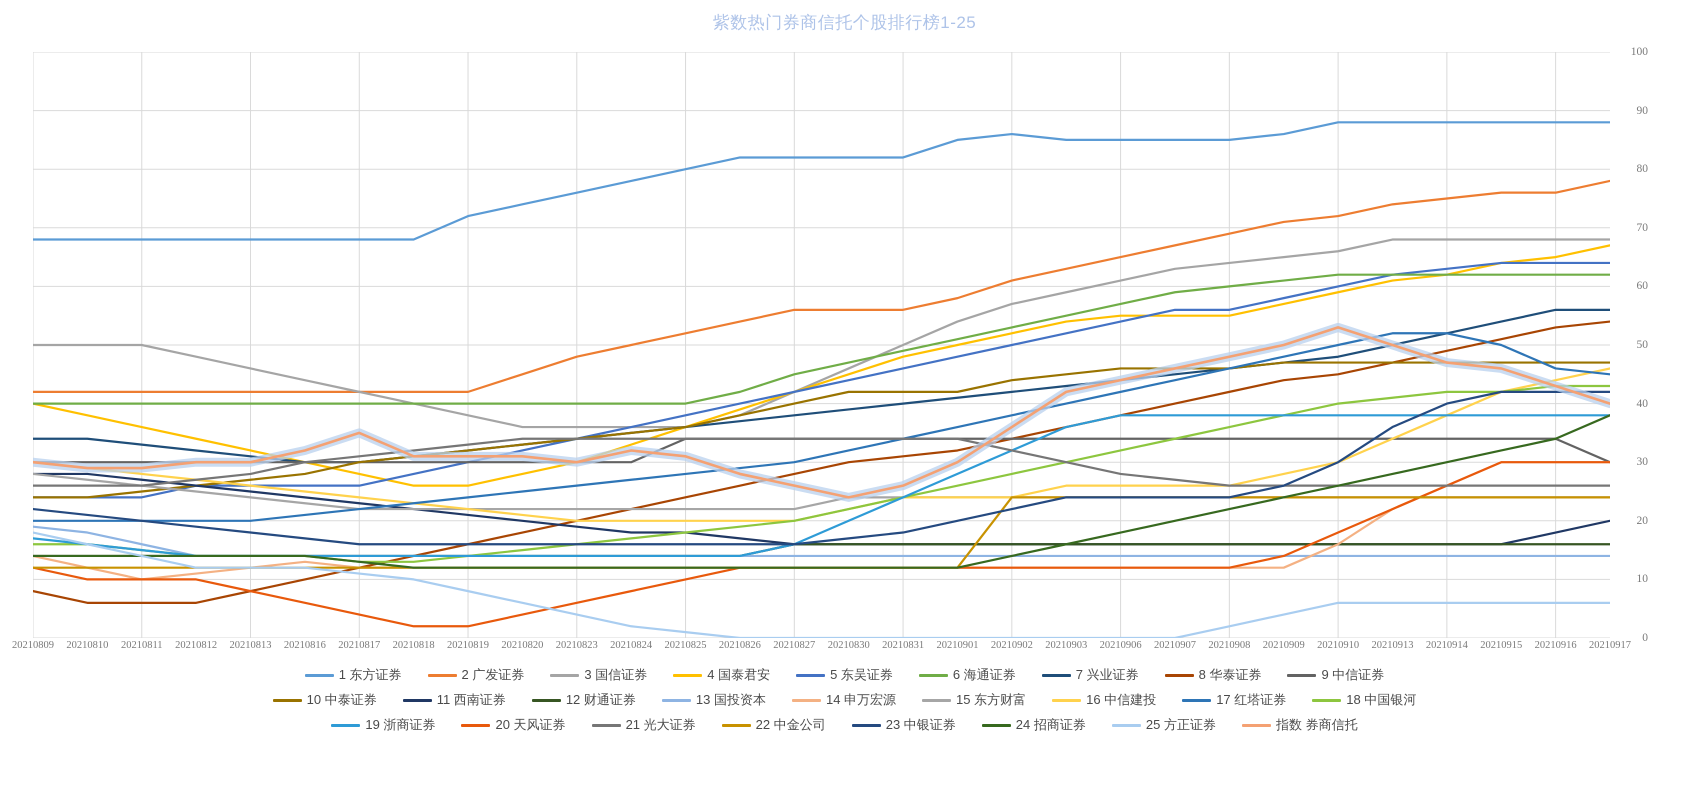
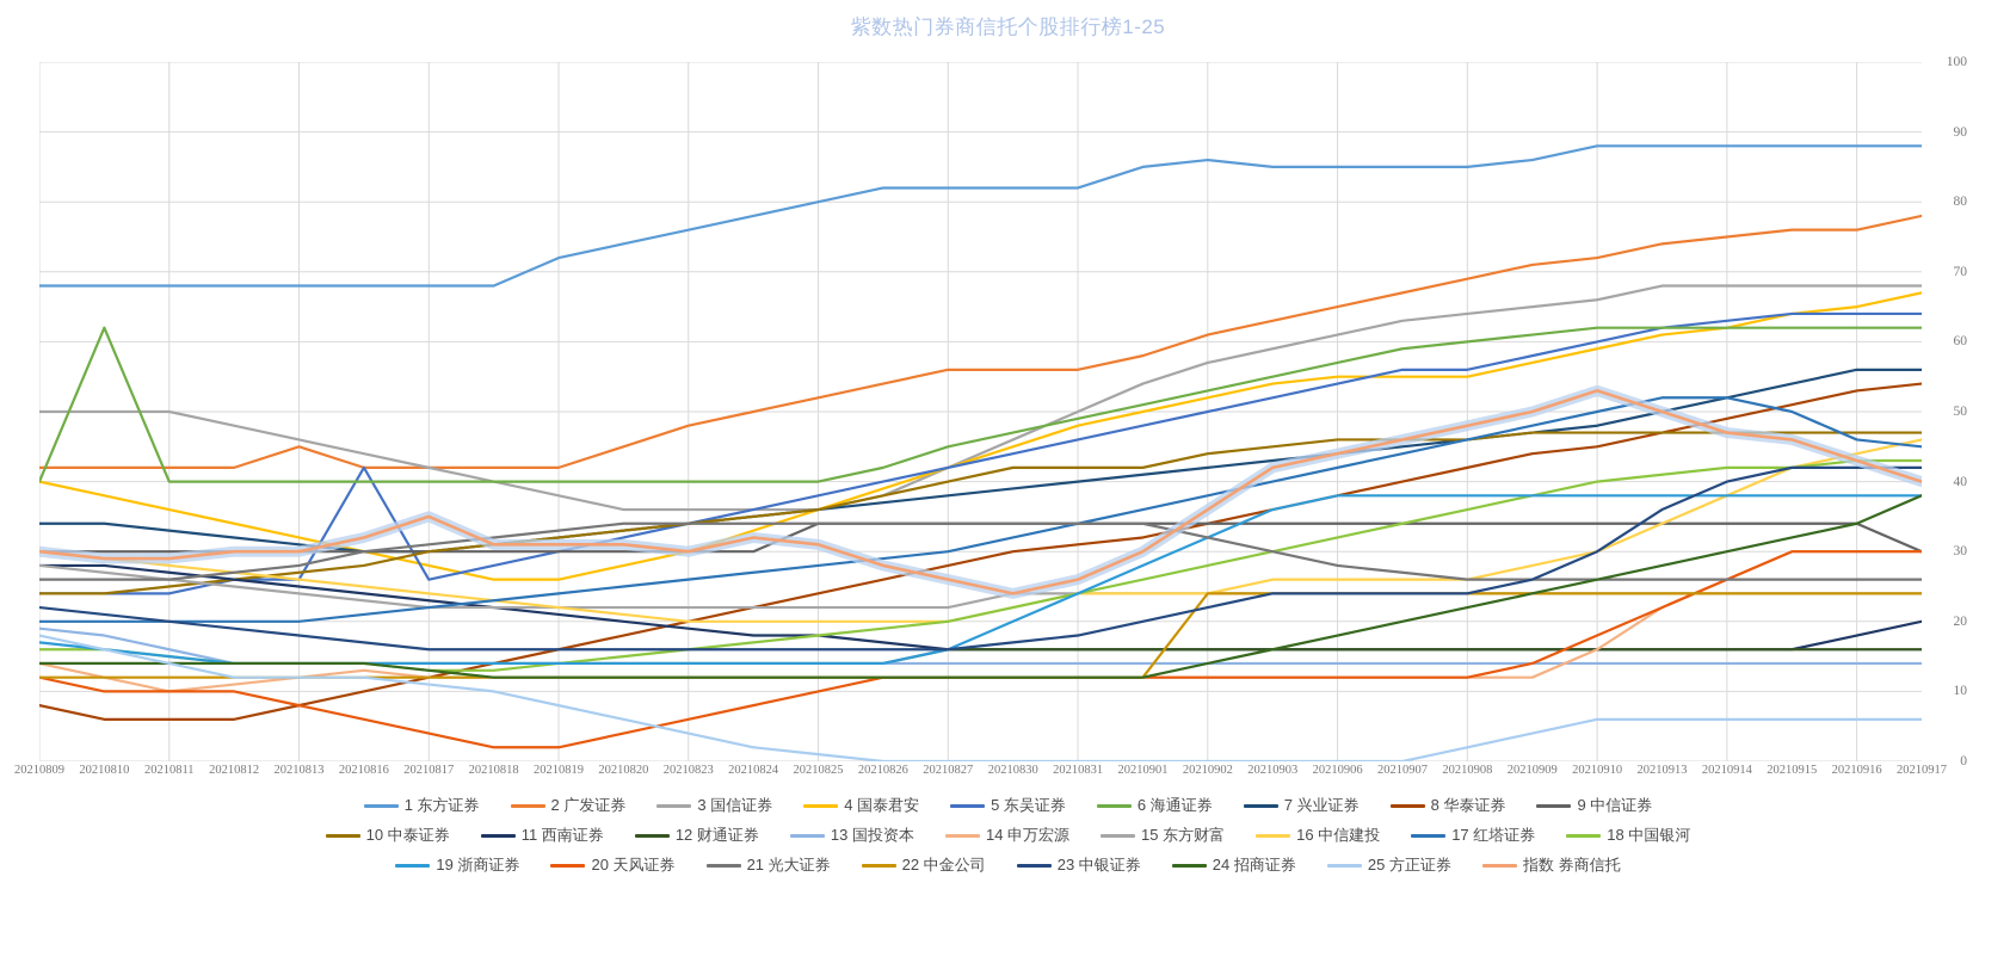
6 海通证券/20210810: 40 -> 62
2 广发证券/20210813: 42 -> 45
5 东吴证券/20210816: 26 -> 42
